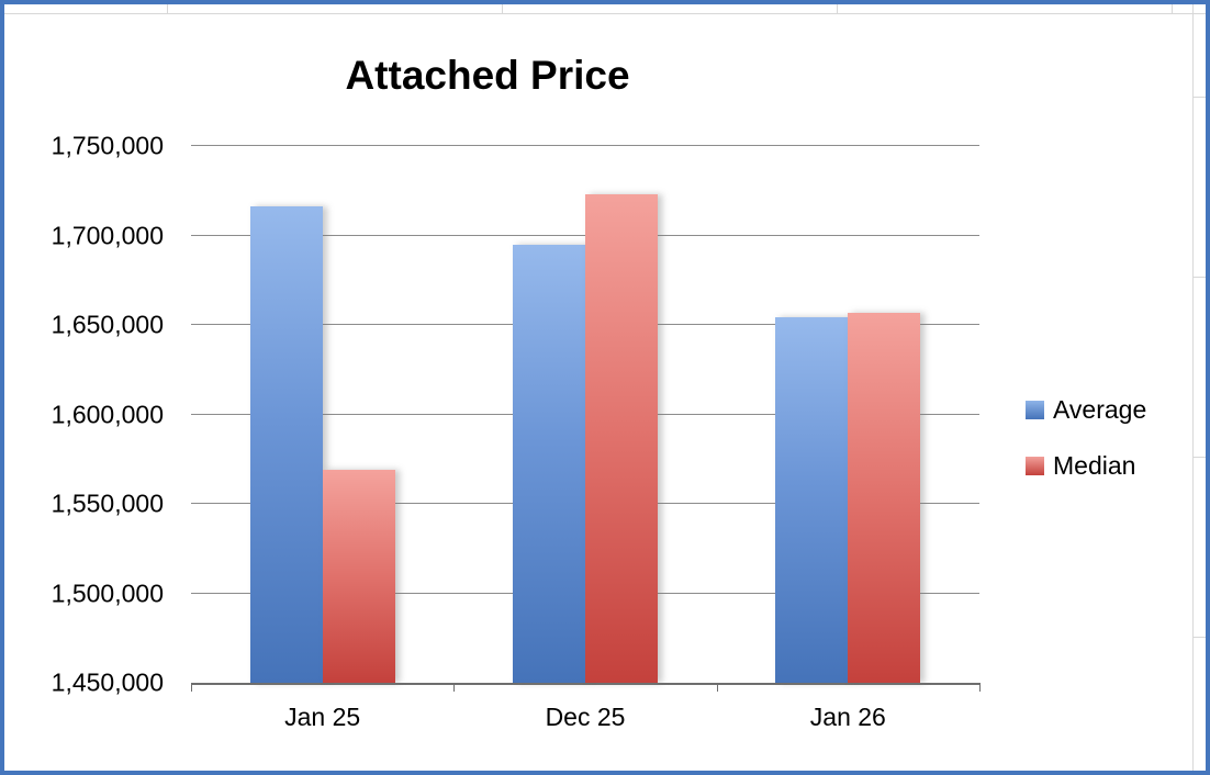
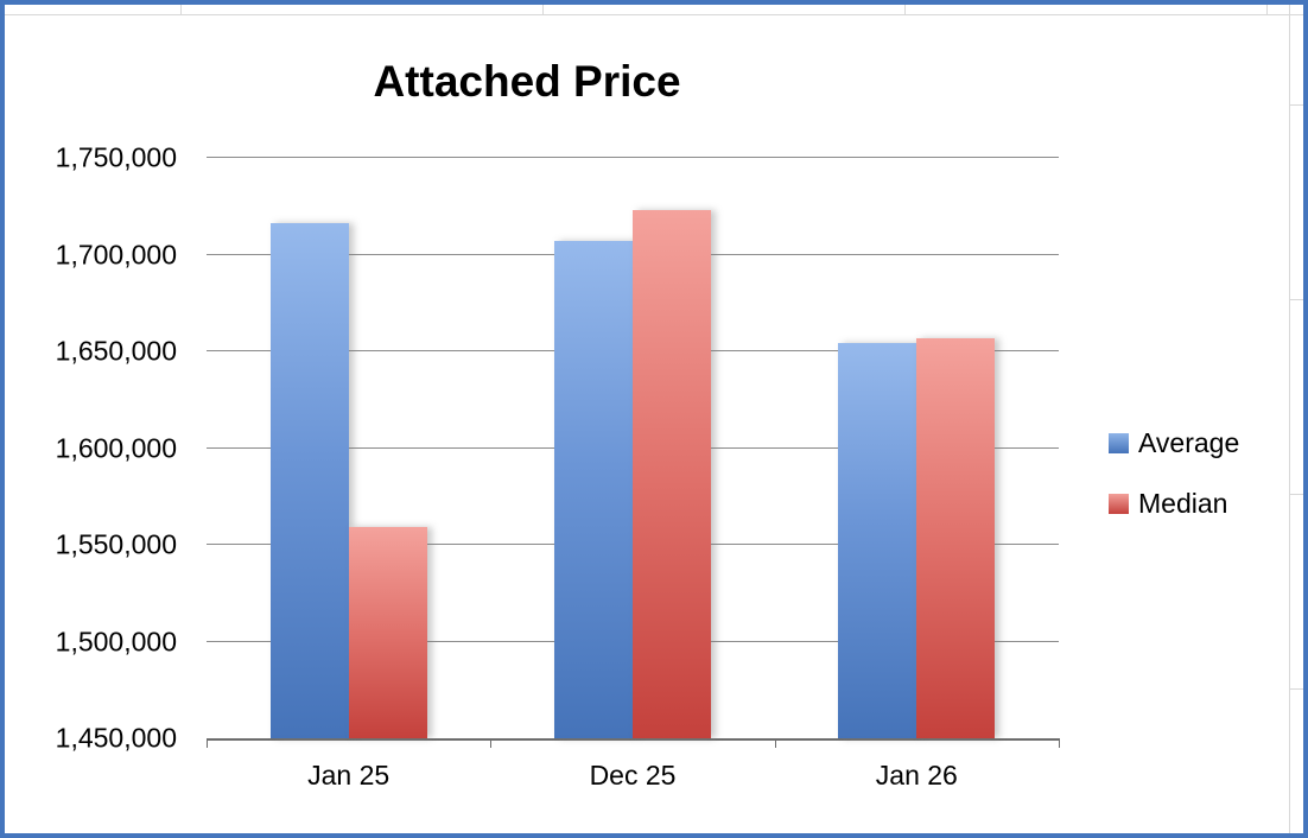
Median/Jan 25: 1569000 -> 1559000
Average/Dec 25: 1695000 -> 1707000
